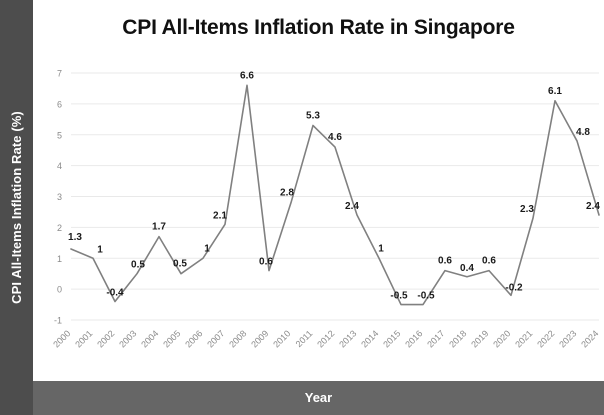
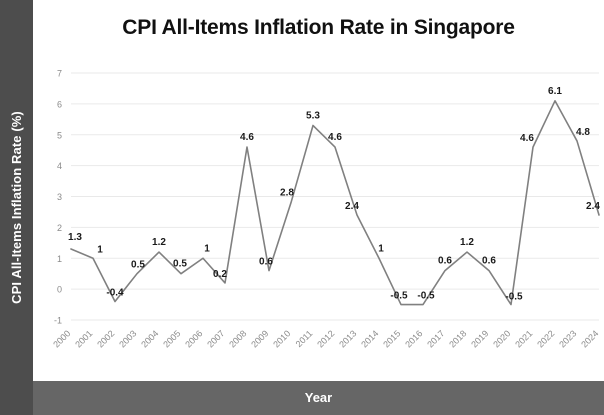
2004: 1.7 -> 1.2
2007: 2.1 -> 0.2
2008: 6.6 -> 4.6
2018: 0.4 -> 1.2
2020: -0.2 -> -0.5
2021: 2.3 -> 4.6
